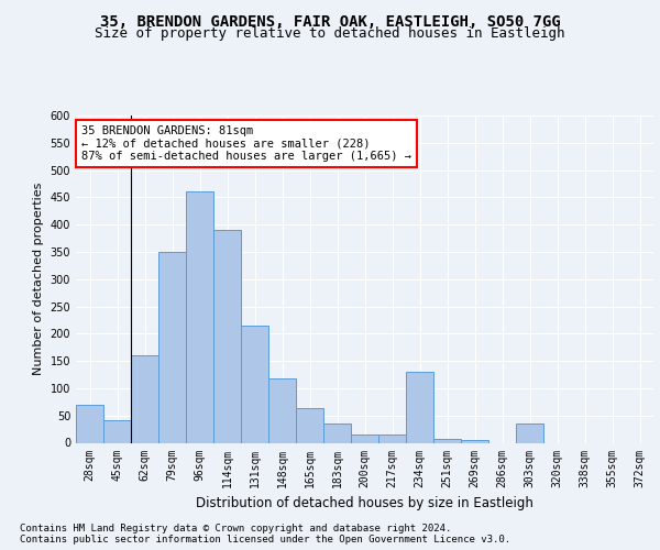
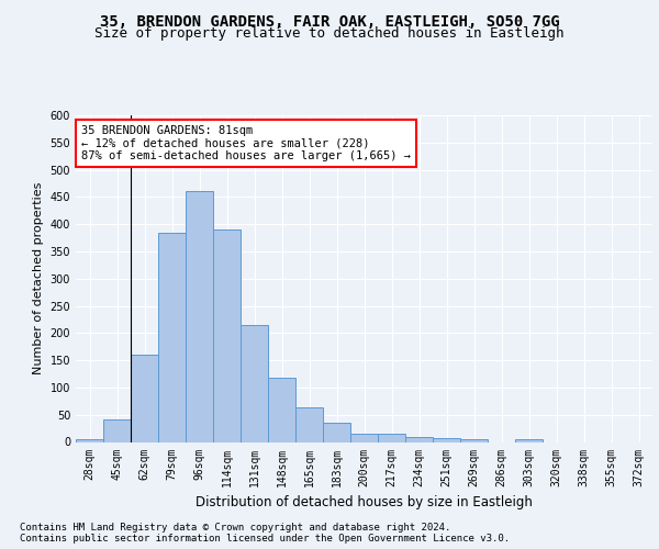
28sqm: 70 -> 5
79sqm: 350 -> 385
234sqm: 130 -> 10
303sqm: 35 -> 5
